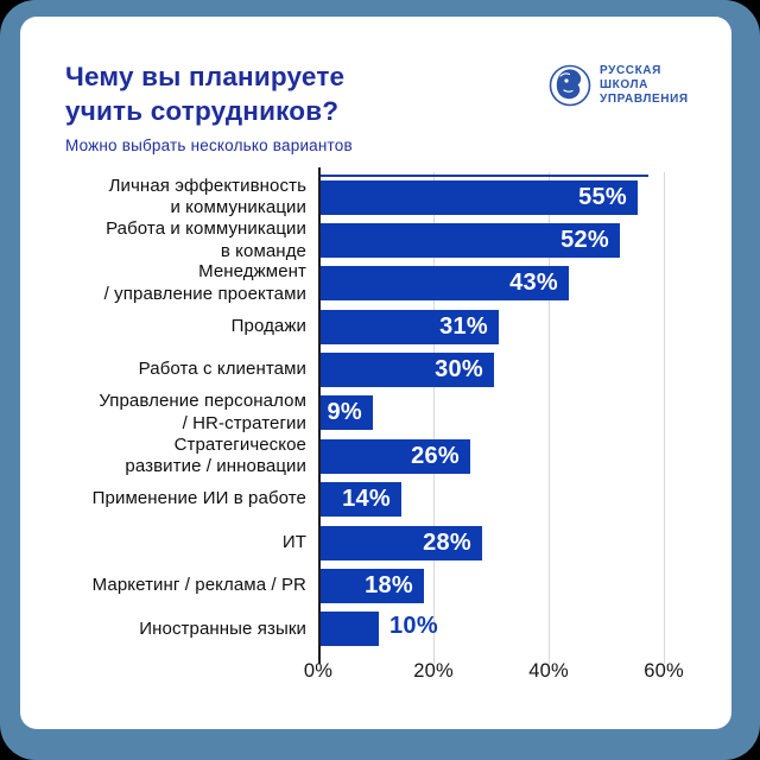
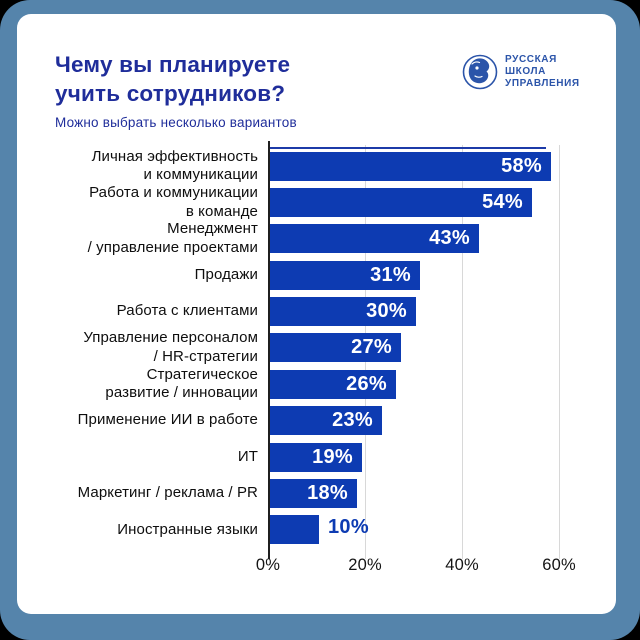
Личная эффективность и коммуникации: 55% -> 58%
Работа и коммуникации в команде: 52% -> 54%
Управление персоналом / HR-стратегии: 9% -> 27%
Применение ИИ в работе: 14% -> 23%
ИТ: 28% -> 19%
